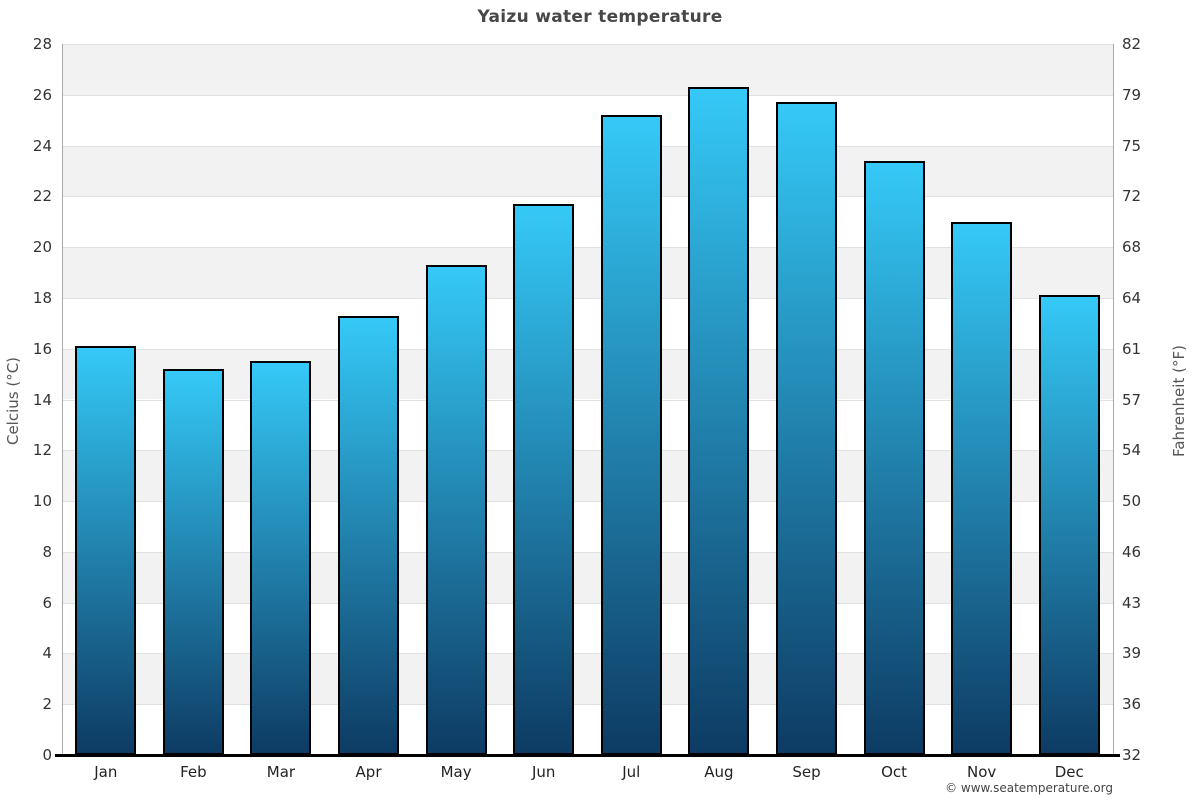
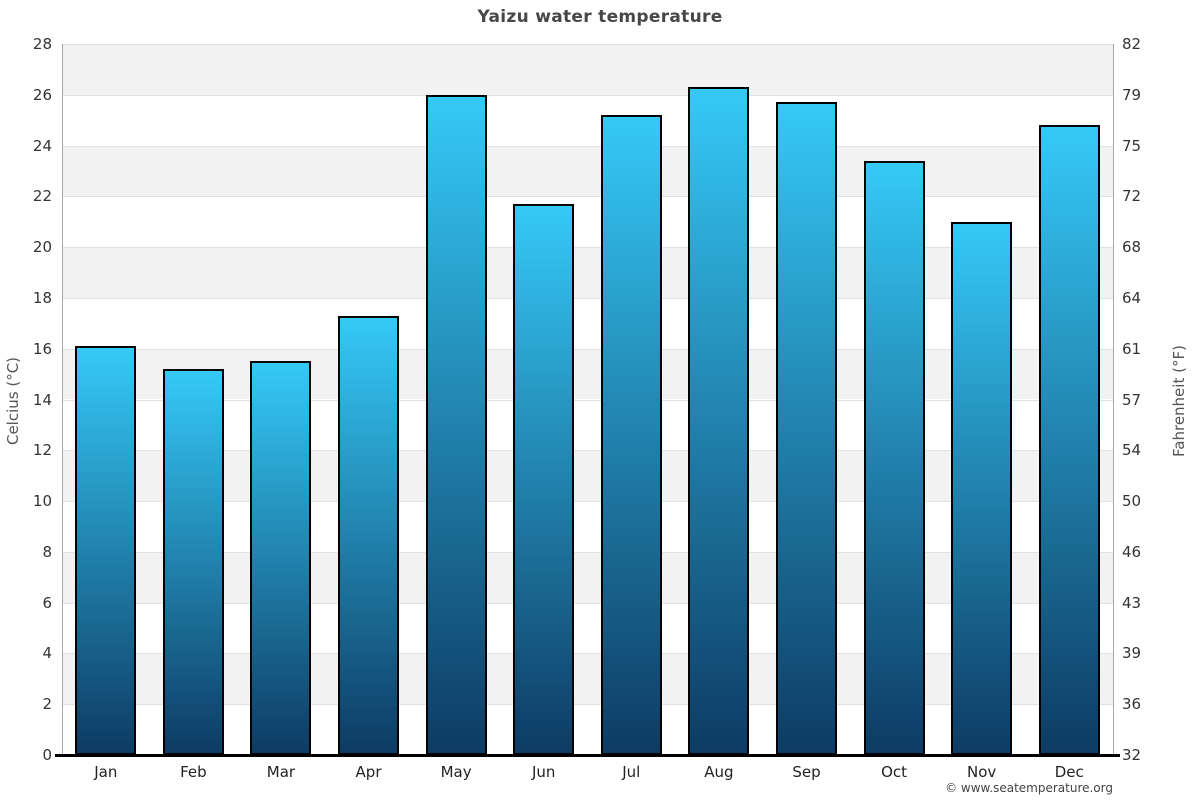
May: 19.3 -> 26.0
Dec: 18.1 -> 24.8
